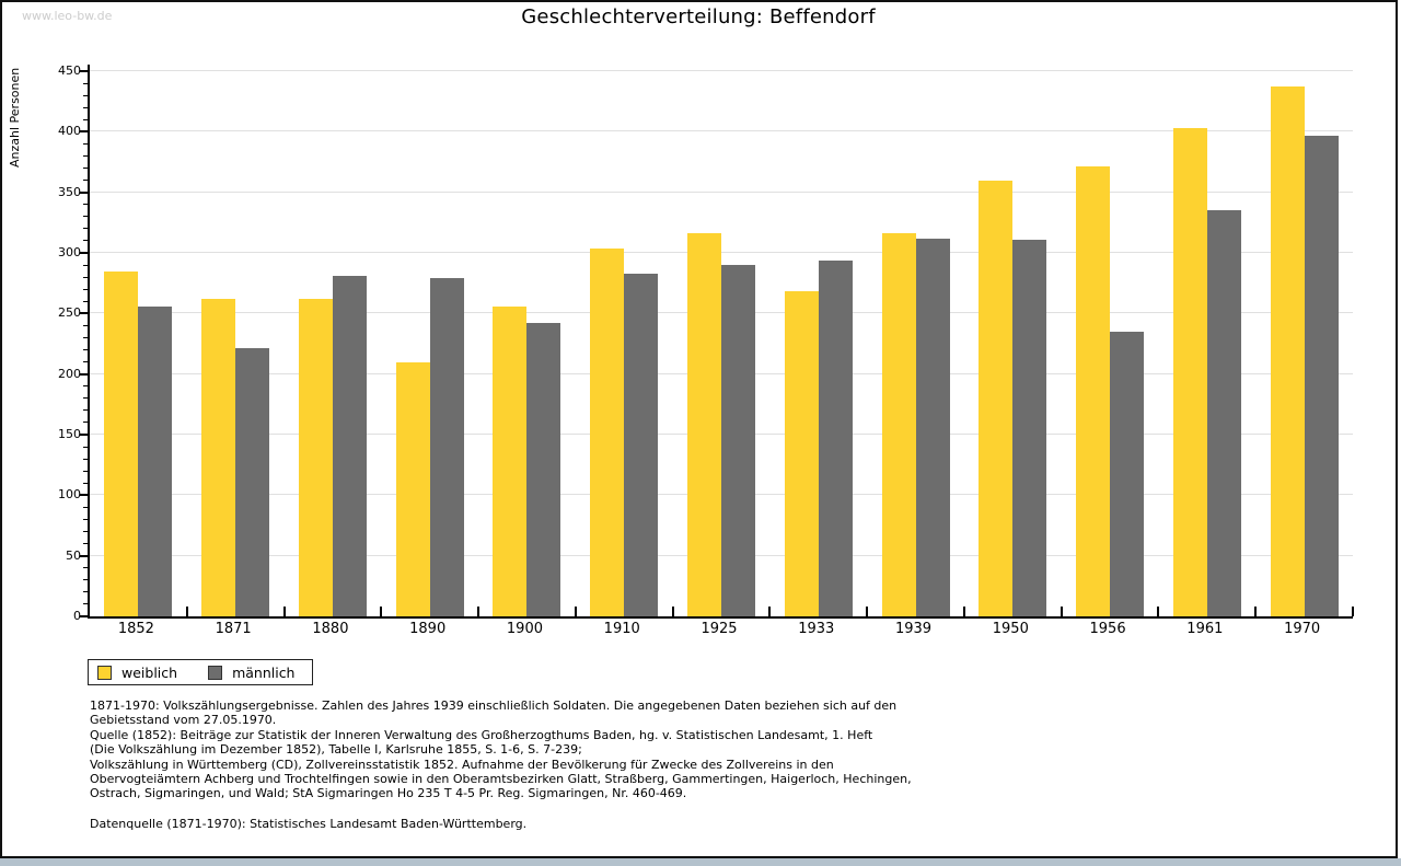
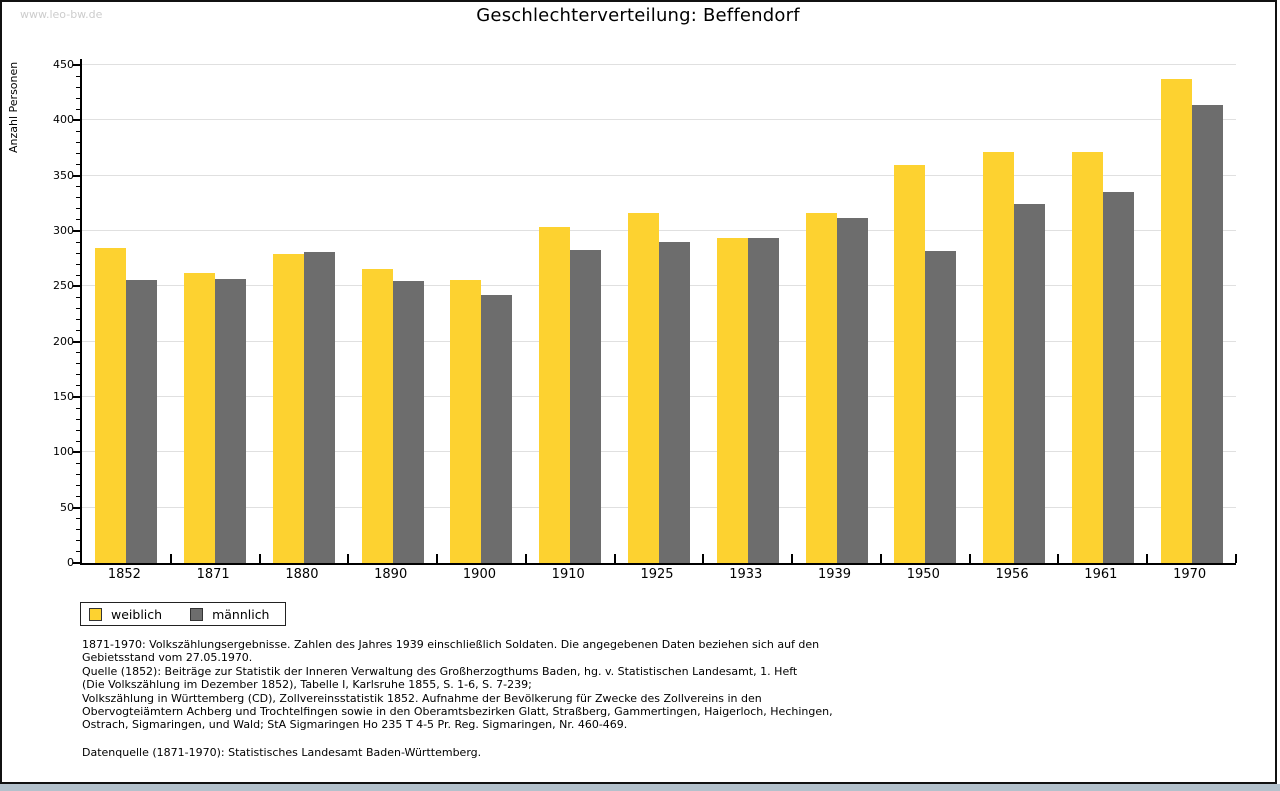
männlich/1871: 221 -> 257
weiblich/1880: 262 -> 279
weiblich/1890: 210 -> 266
männlich/1890: 279 -> 255
weiblich/1933: 268 -> 294
männlich/1950: 311 -> 282
männlich/1956: 235 -> 324
weiblich/1961: 403 -> 371
männlich/1970: 397 -> 414
